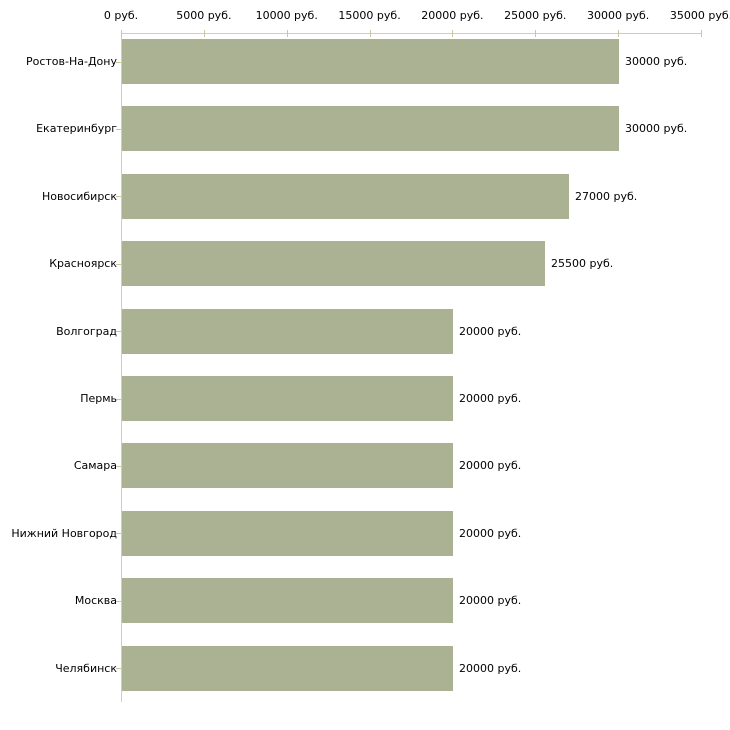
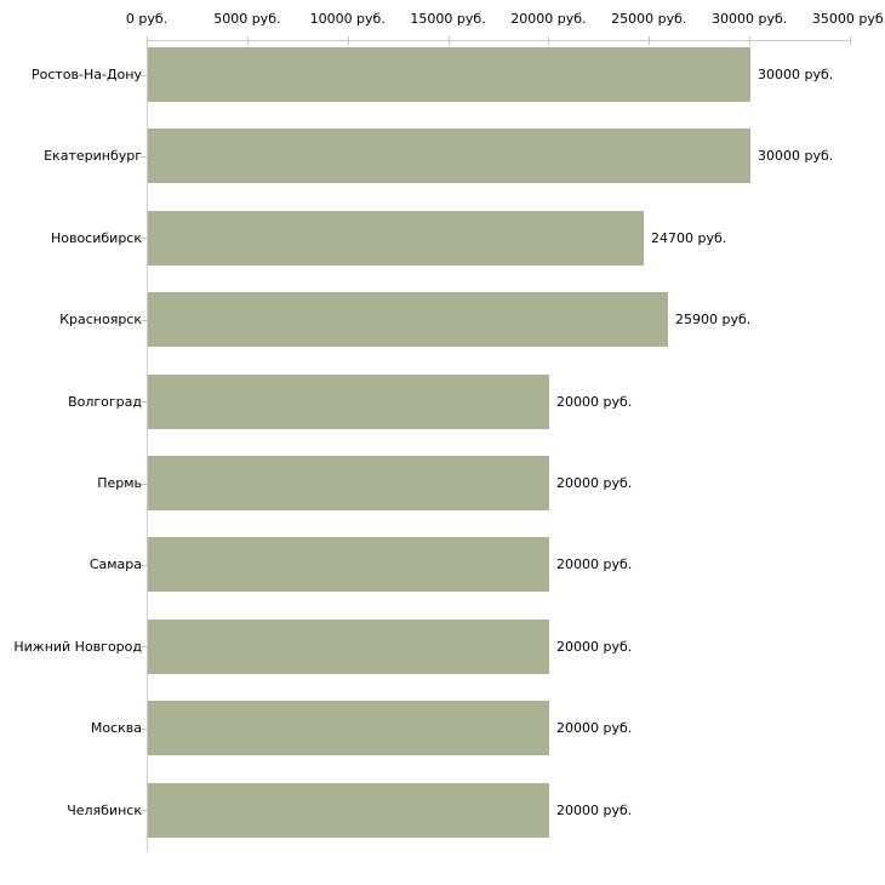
Новосибирск: 27000 -> 24700
Красноярск: 25500 -> 25900
